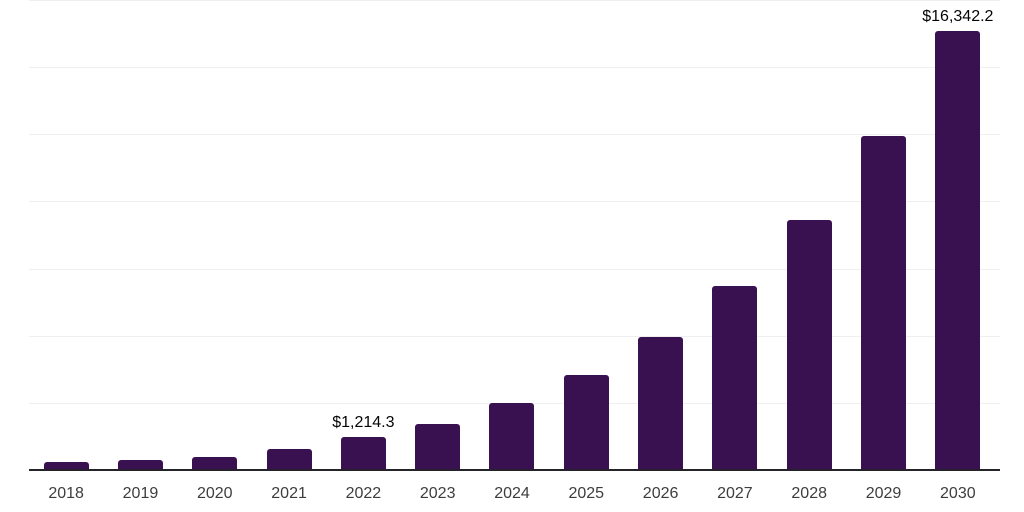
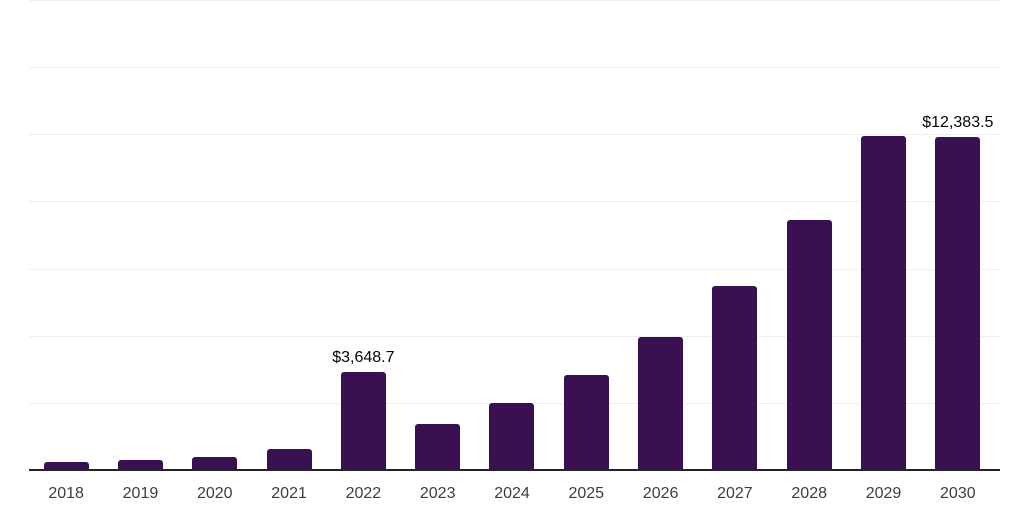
2022: $1,214.3 -> $3,648.7
2030: $16,342.2 -> $12,383.5
